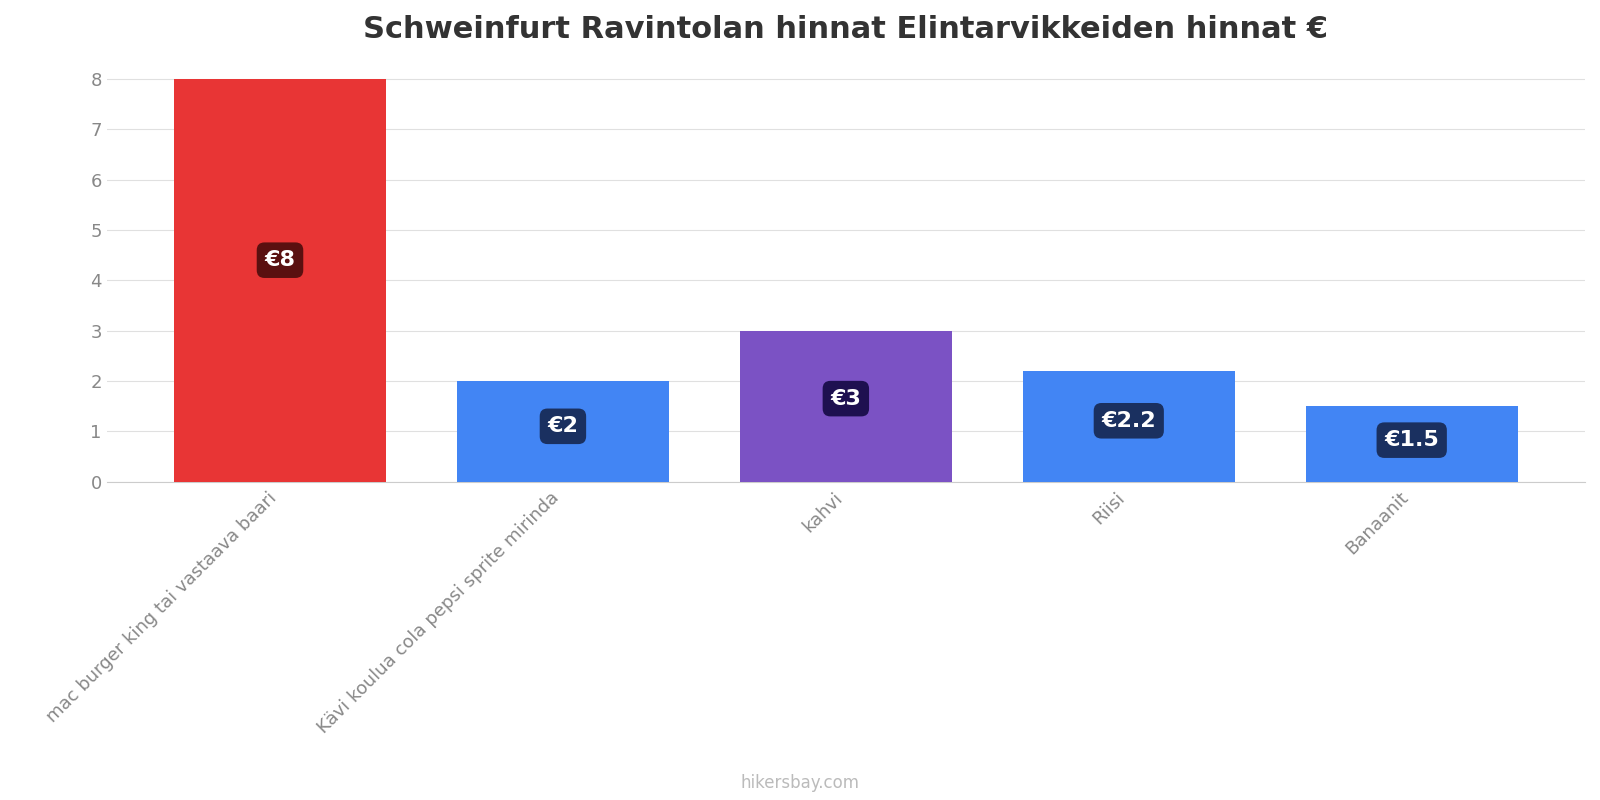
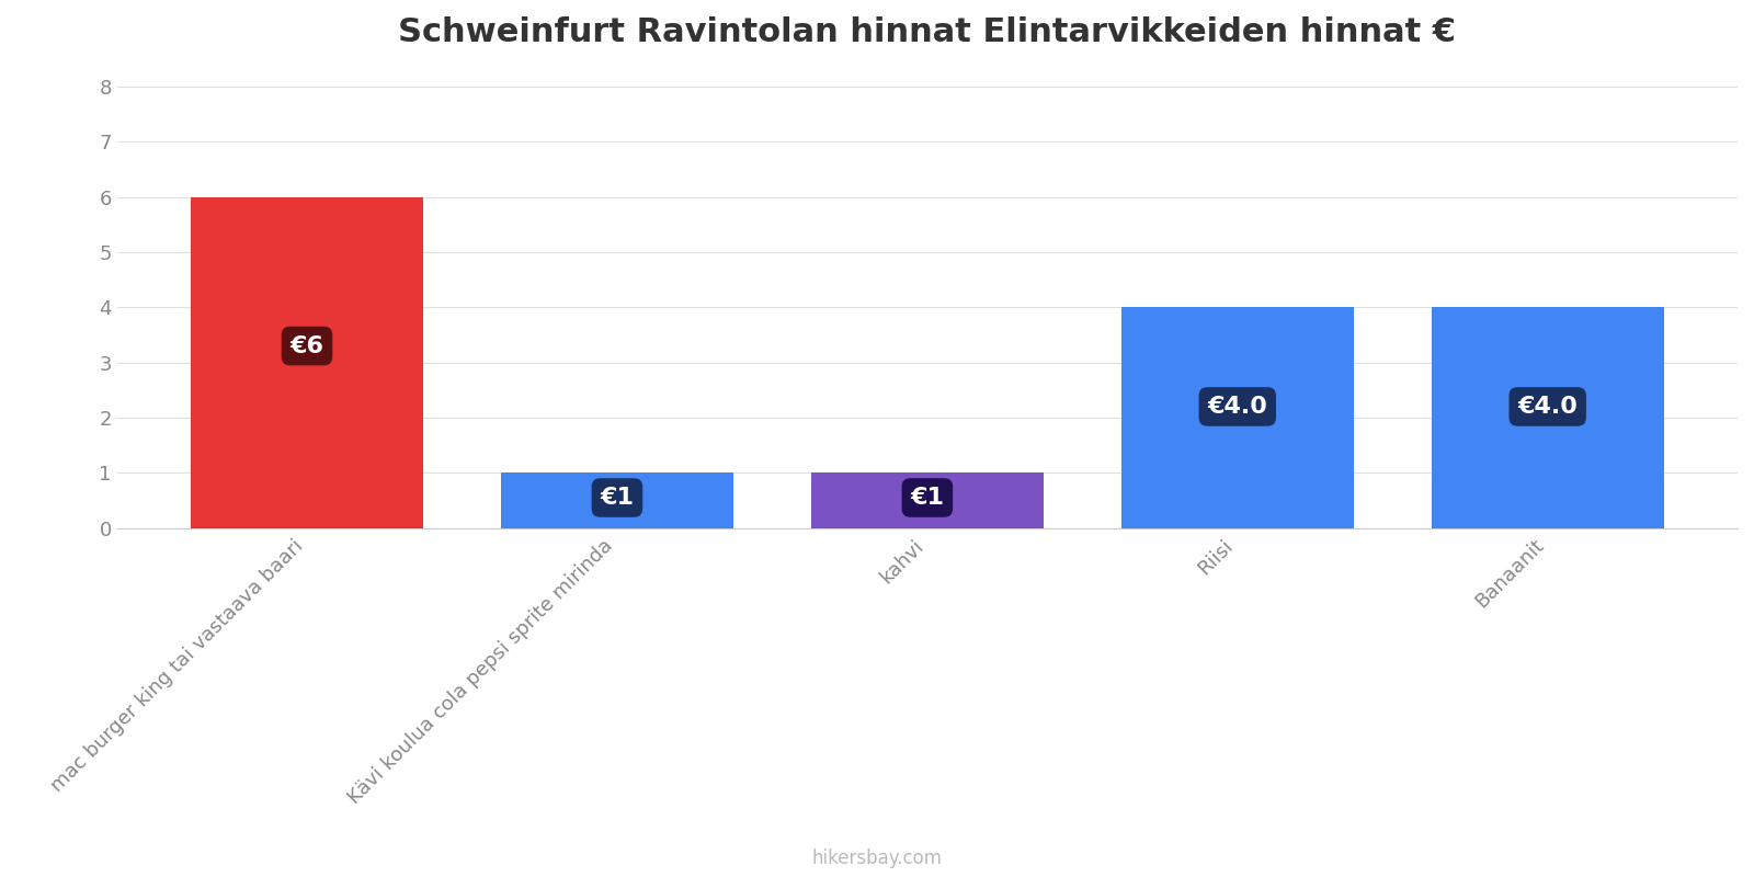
mac burger king tai vastaava baari: €8 -> €6
Kävi koulua cola pepsi sprite mirinda: €2 -> €1
kahvi: €3 -> €1
Riisi: €2.2 -> €4.0
Banaanit: €1.5 -> €4.0
